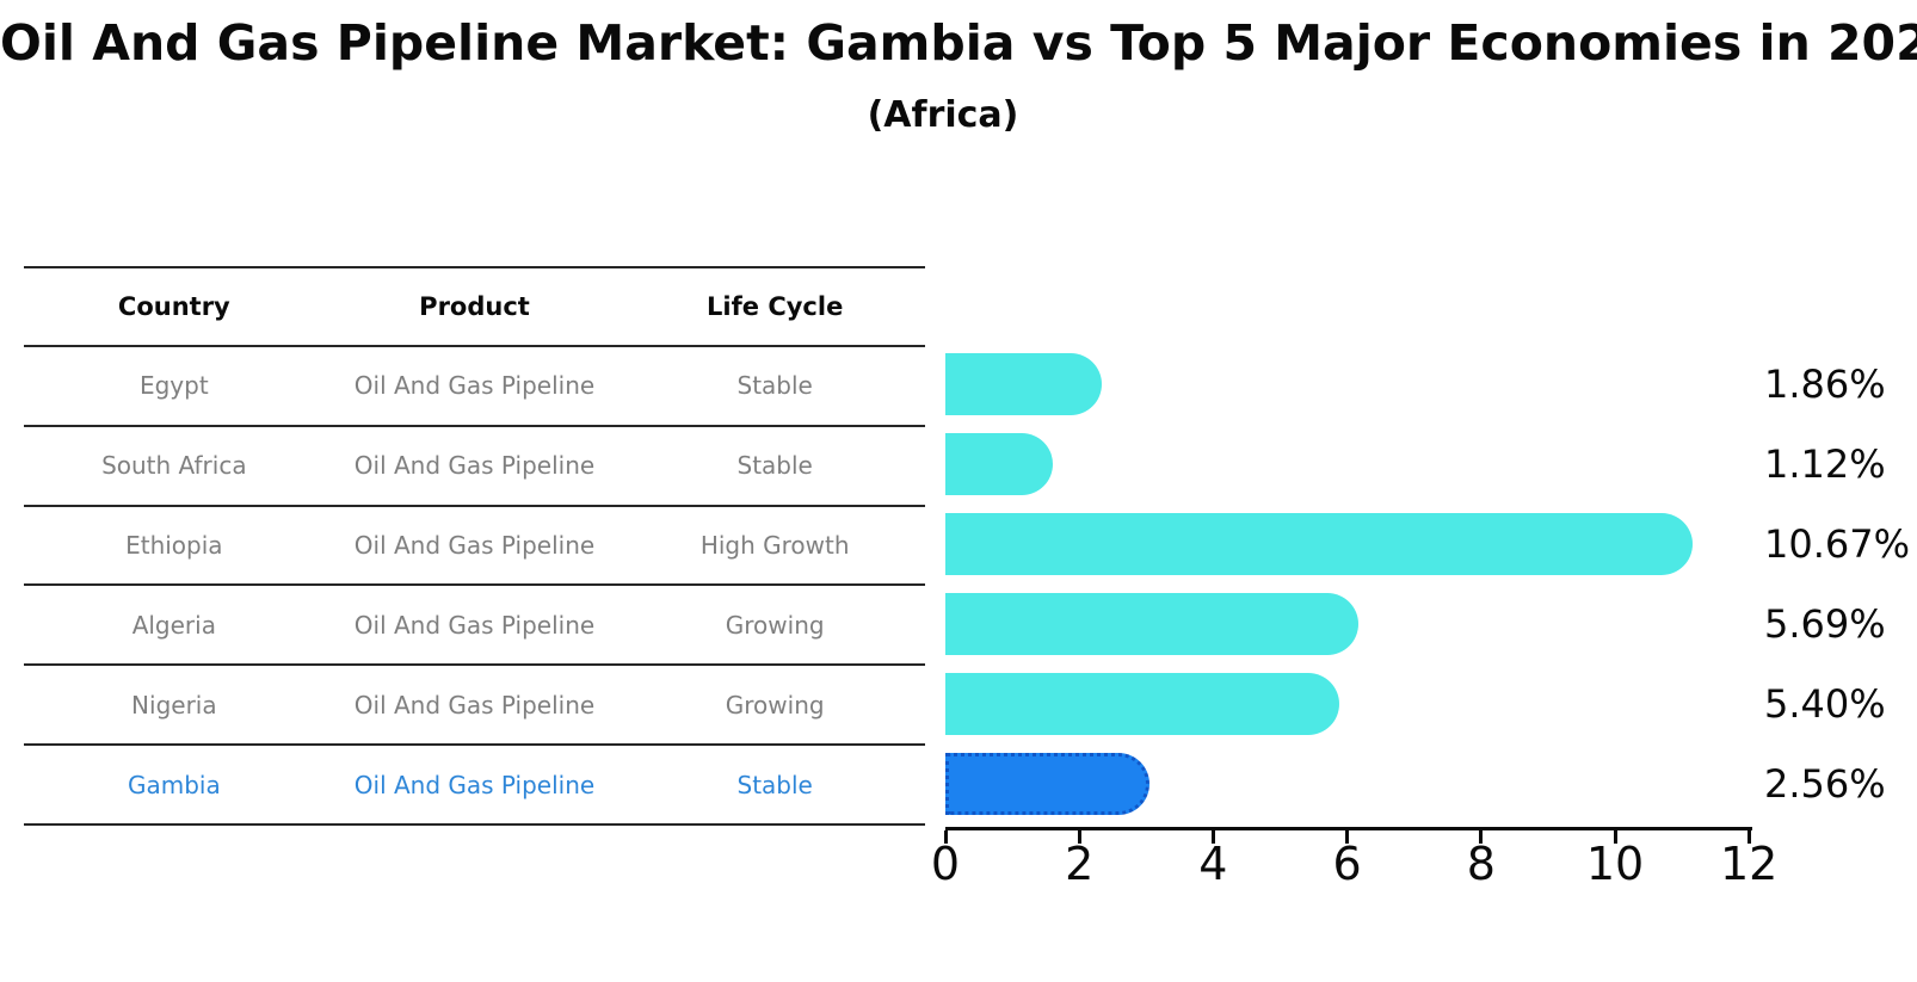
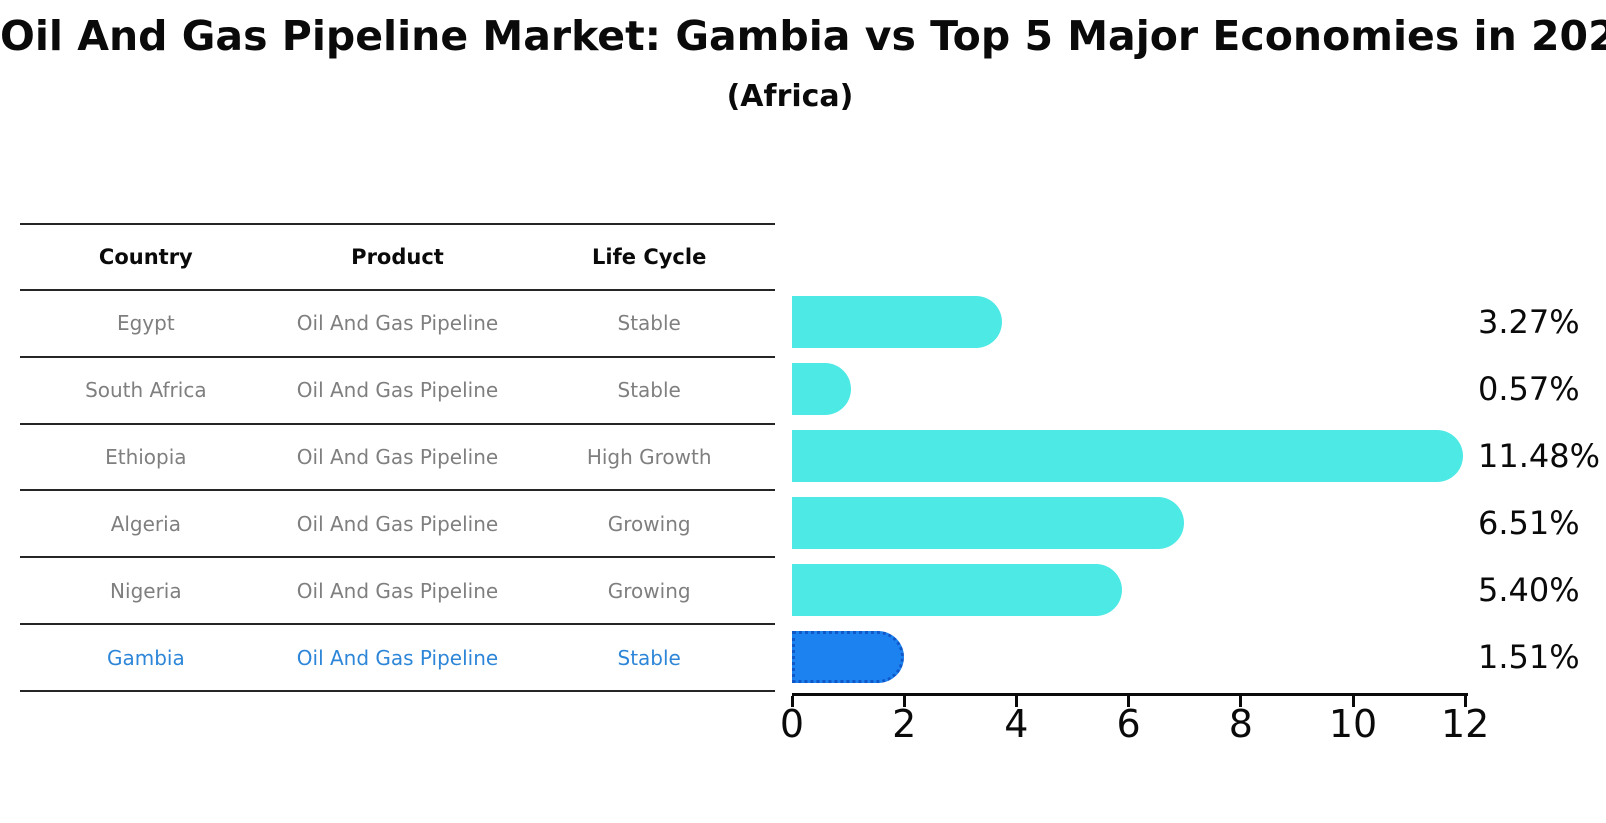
Egypt: 1.86% -> 3.27%
South Africa: 1.12% -> 0.57%
Ethiopia: 10.67% -> 11.48%
Algeria: 5.69% -> 6.51%
Gambia: 2.56% -> 1.51%
